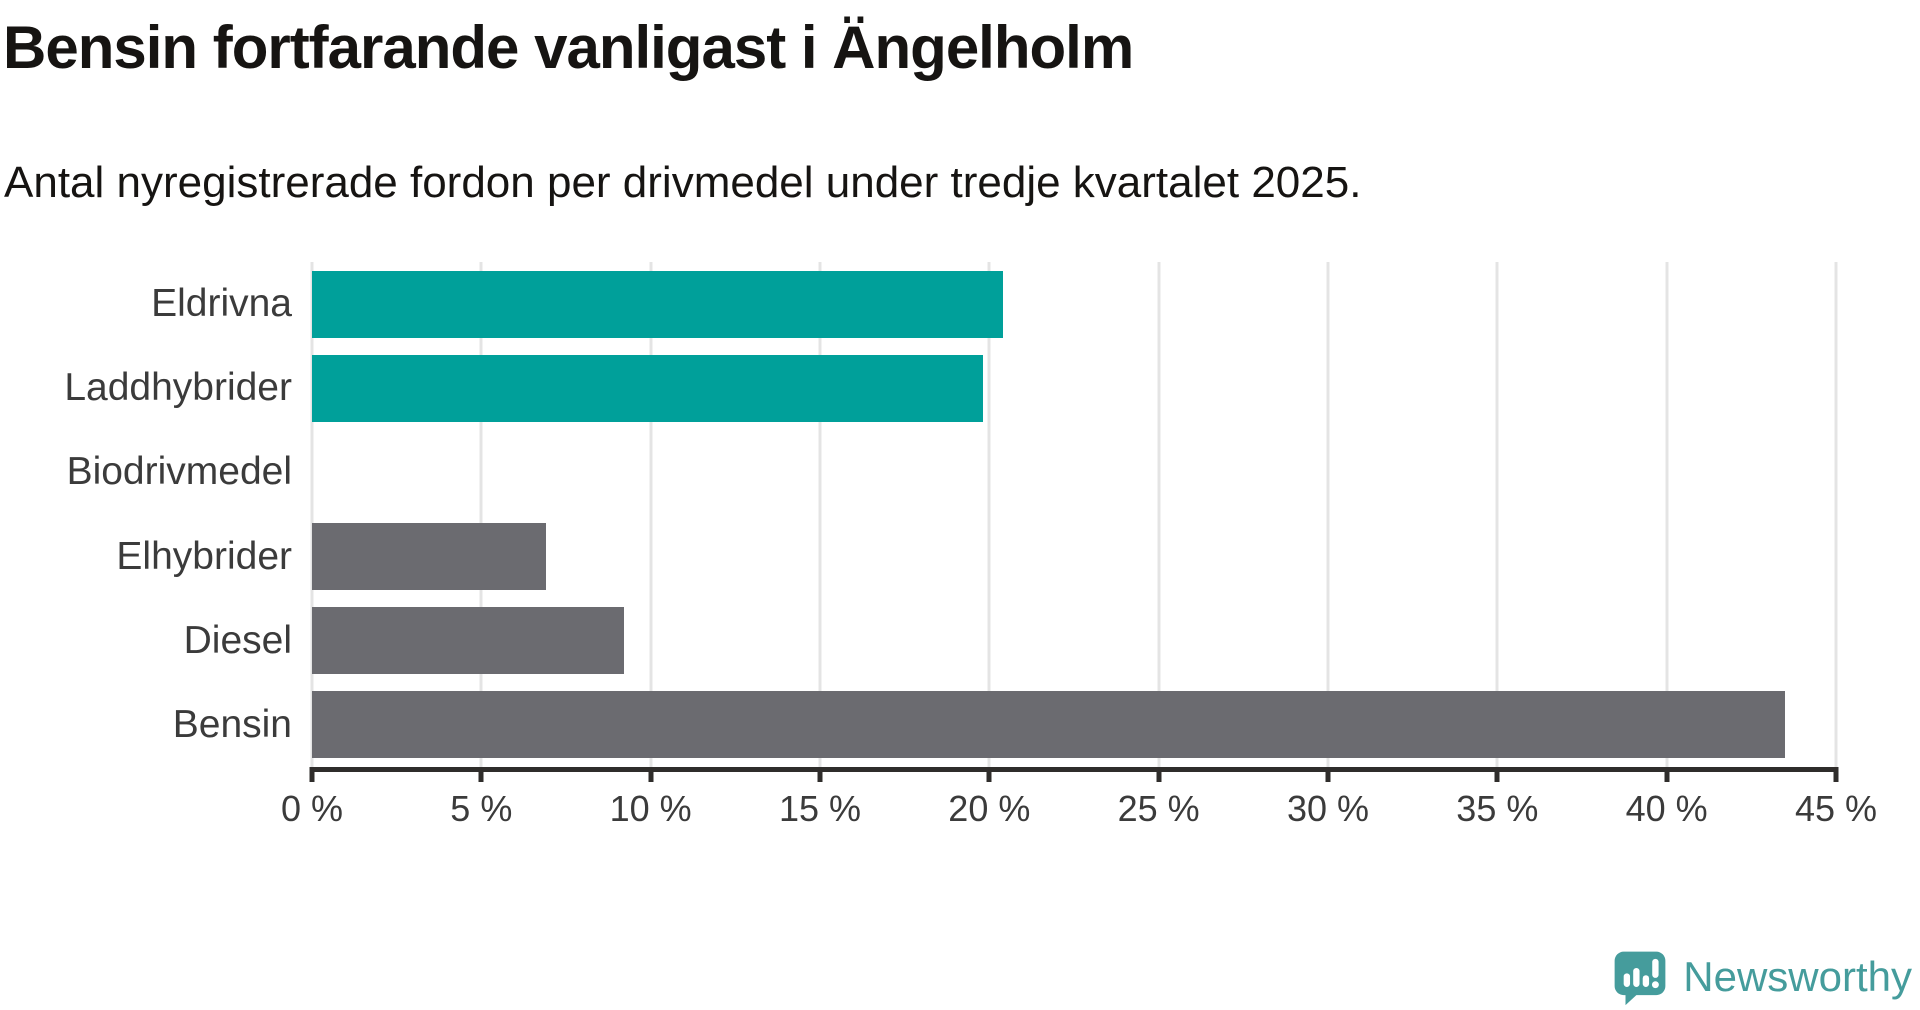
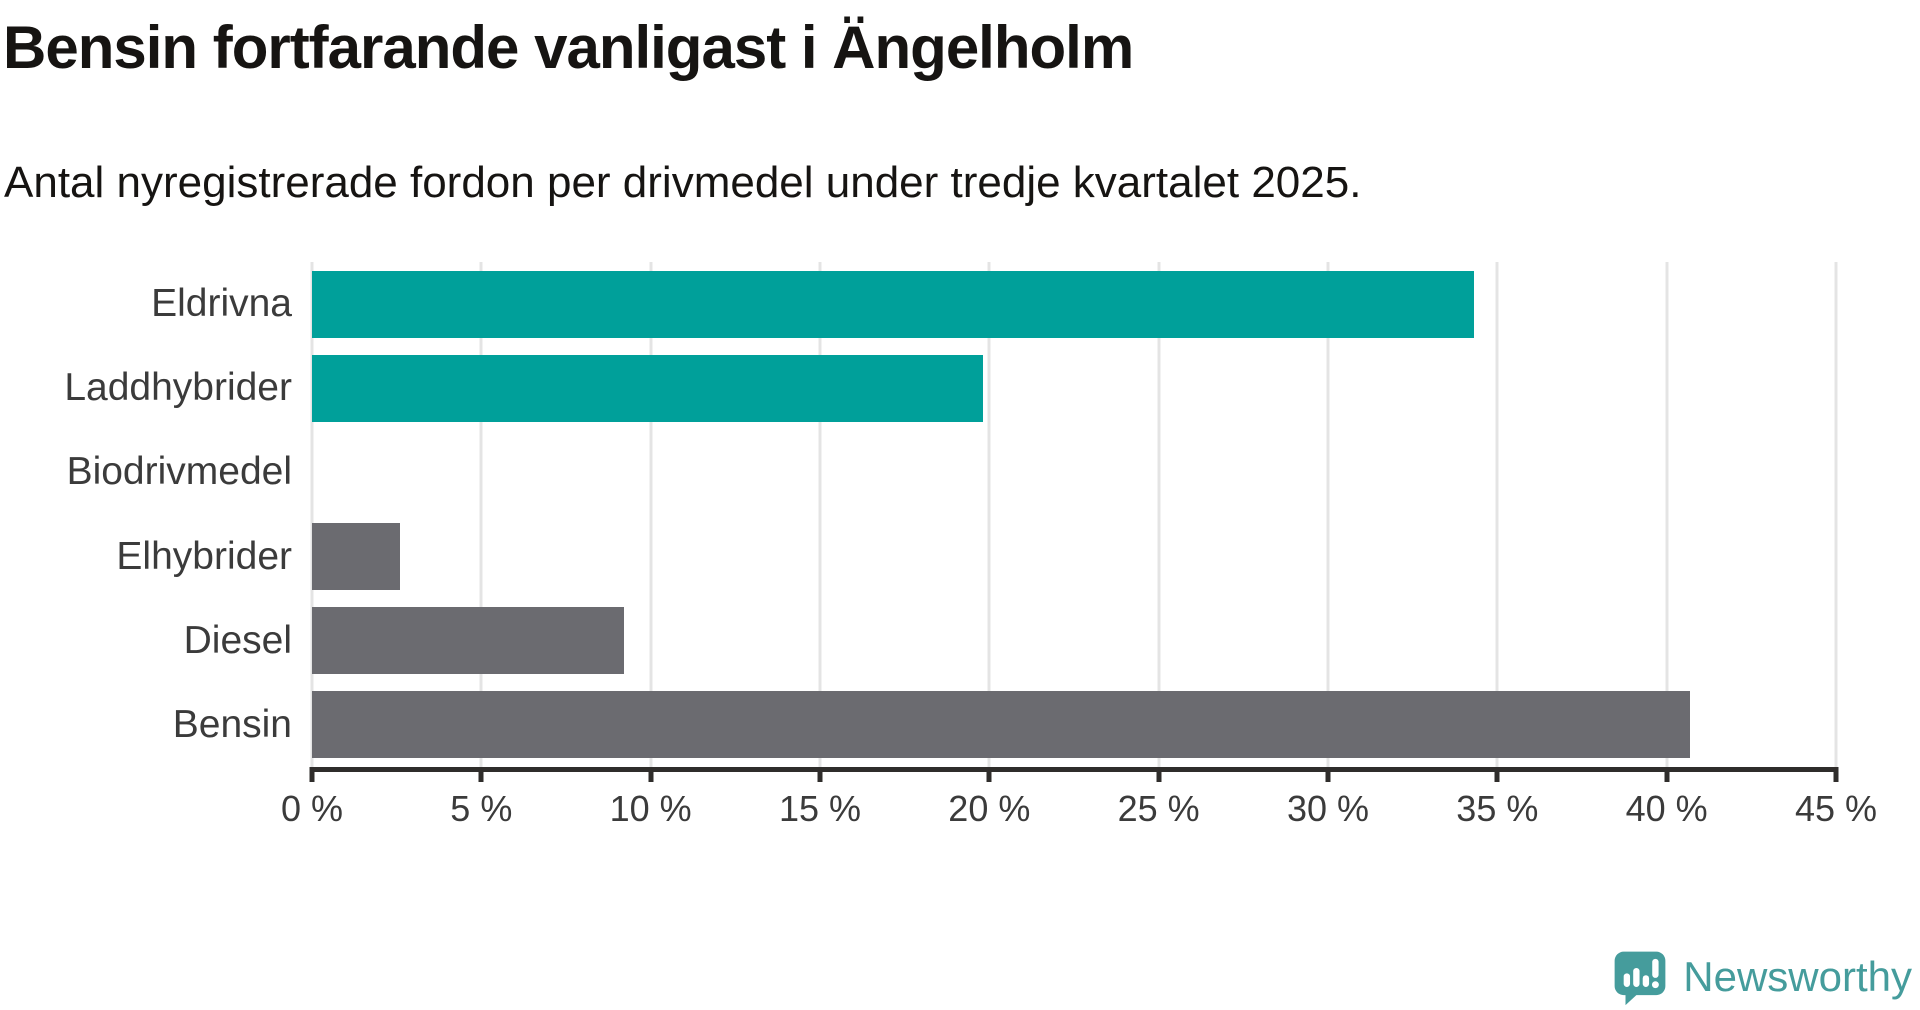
Eldrivna: 20.4% -> 34.3%
Elhybrider: 6.9% -> 2.6%
Bensin: 43.5% -> 40.7%
